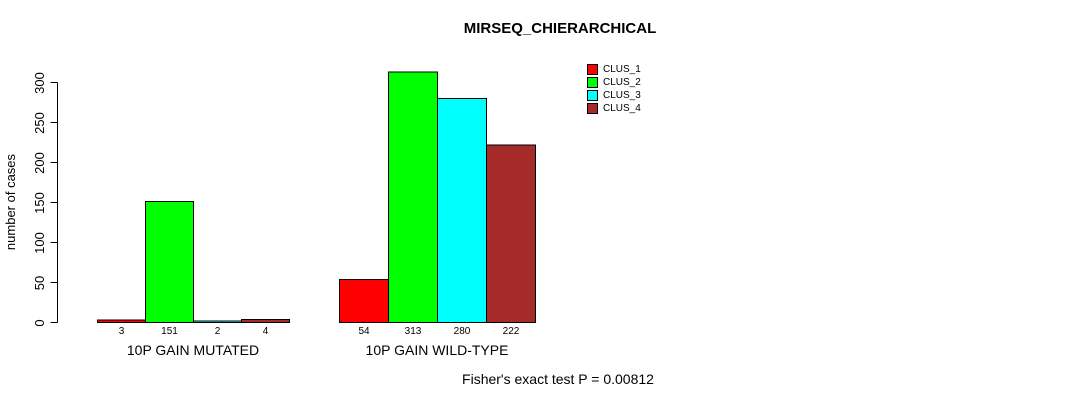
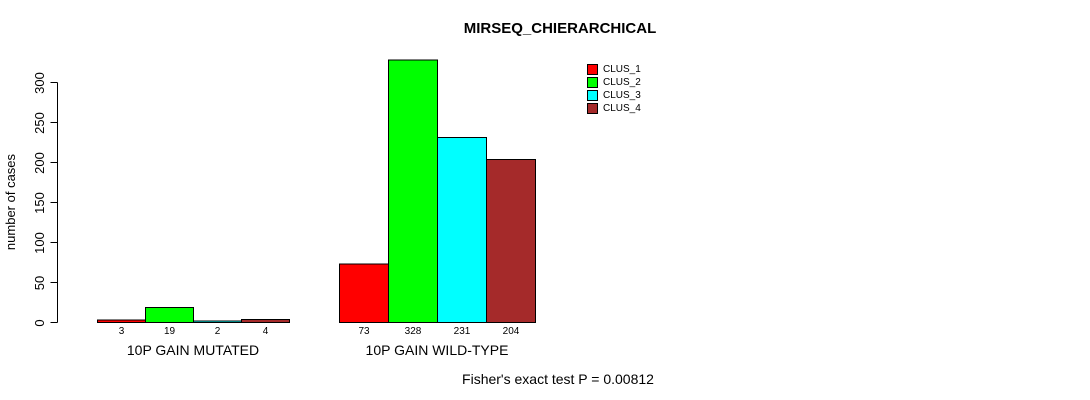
CLUS_2/10P GAIN MUTATED: 151 -> 19
CLUS_1/10P GAIN WILD-TYPE: 54 -> 73
CLUS_2/10P GAIN WILD-TYPE: 313 -> 328
CLUS_3/10P GAIN WILD-TYPE: 280 -> 231
CLUS_4/10P GAIN WILD-TYPE: 222 -> 204
